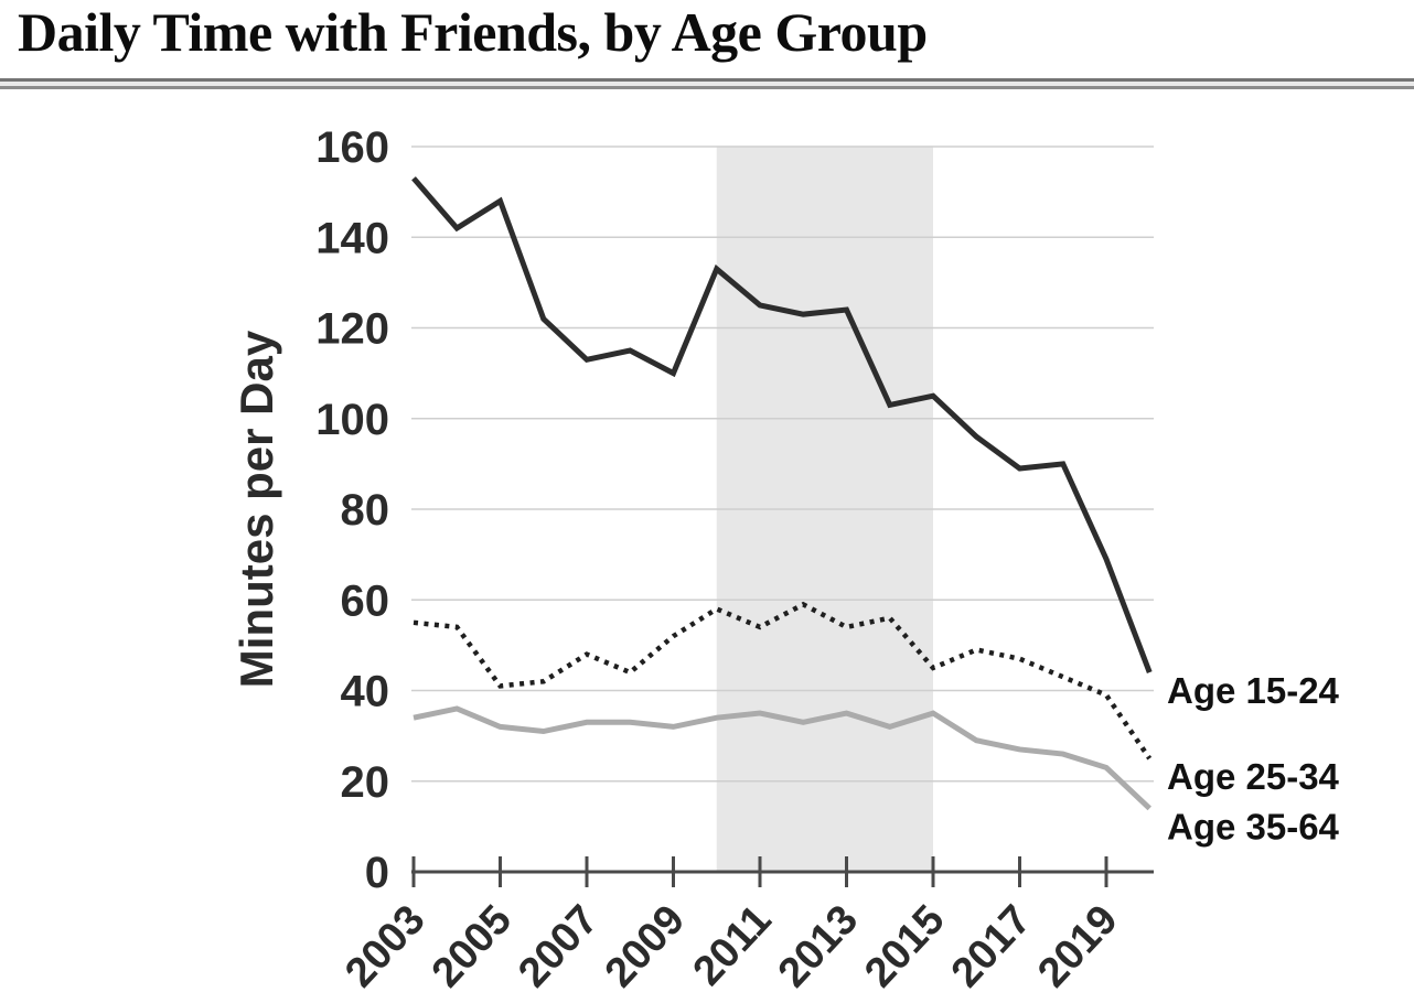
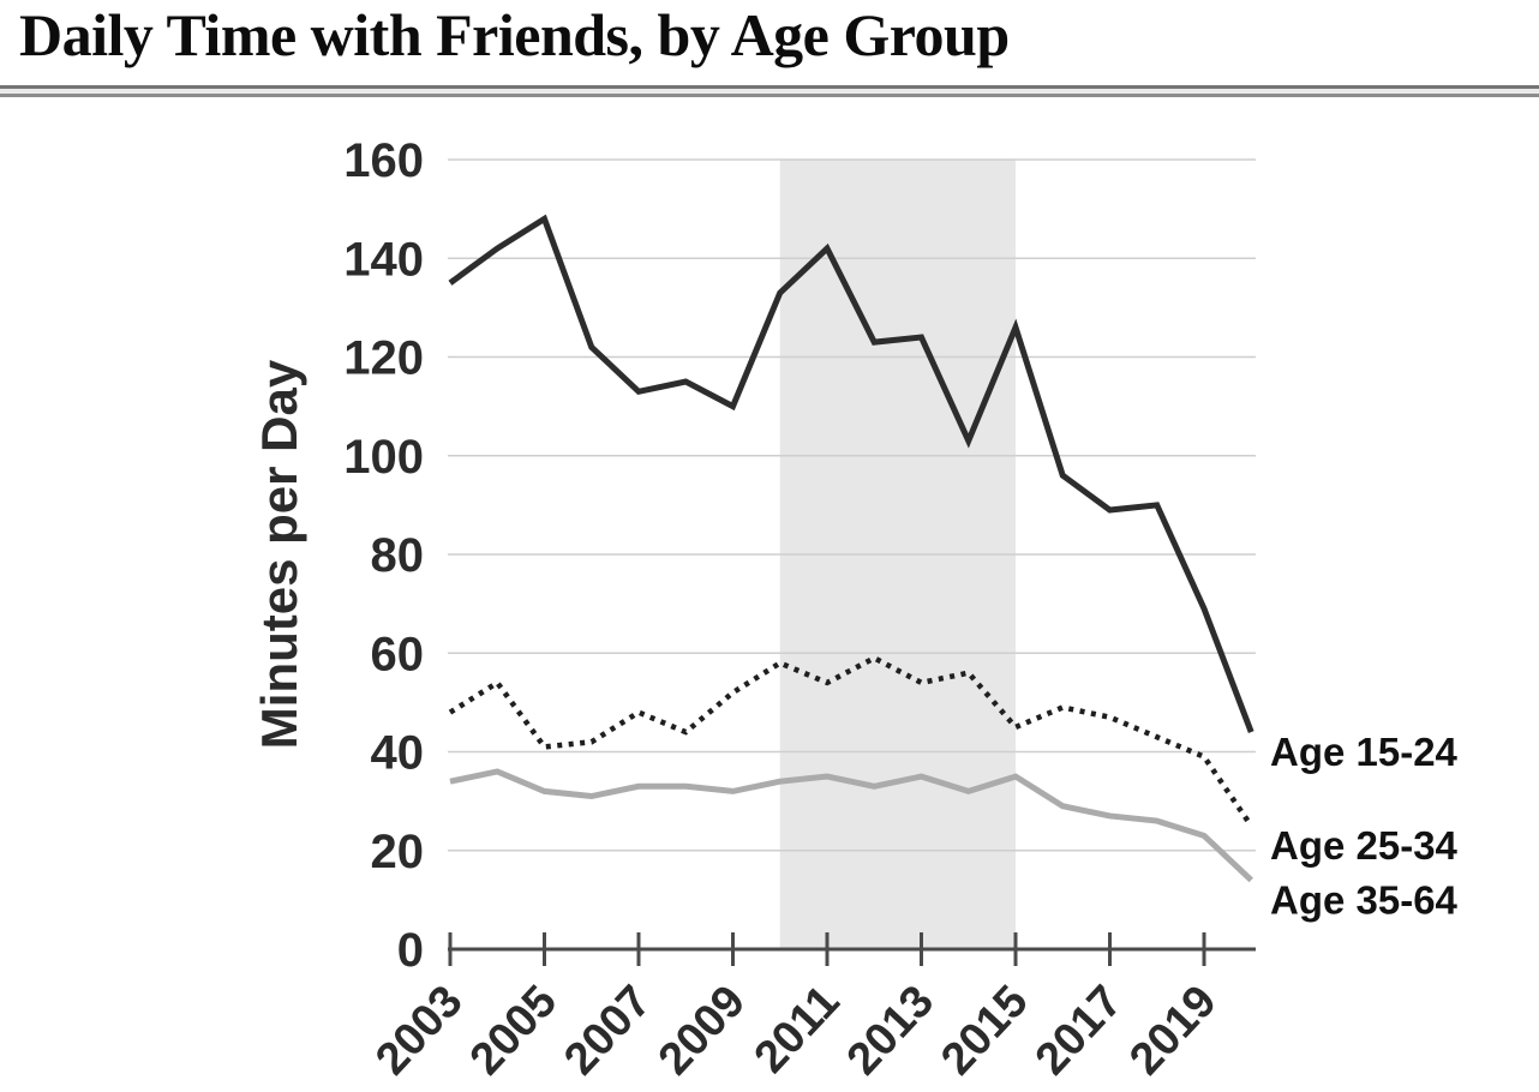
Age 15-24/2003: 153 -> 135
Age 25-34/2003: 55 -> 48
Age 15-24/2011: 125 -> 142
Age 15-24/2015: 105 -> 126
